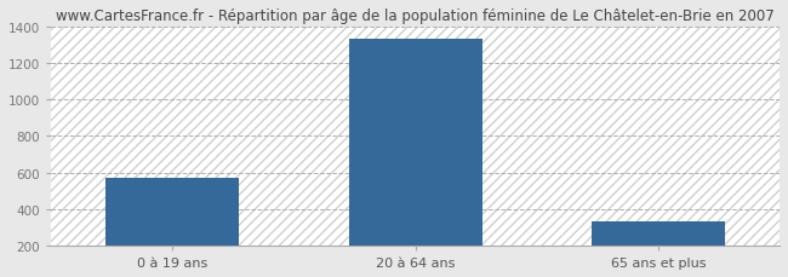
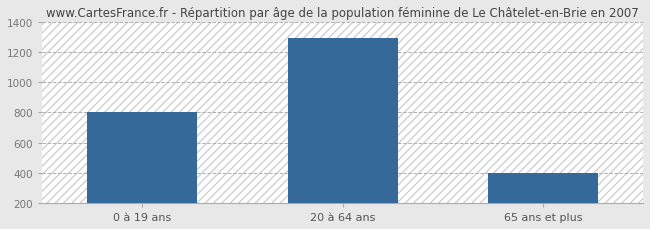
0 à 19 ans: 570 -> 800
20 à 64 ans: 1330 -> 1290
65 ans et plus: 340 -> 400
